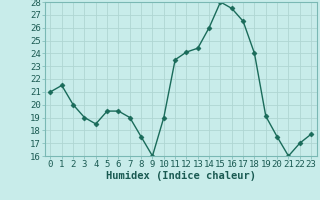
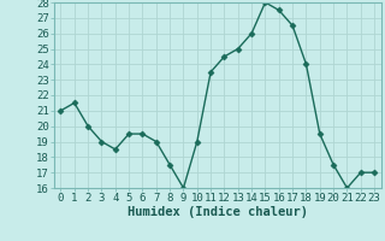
12: 24.1 -> 24.5
13: 24.4 -> 25.0
19: 19.1 -> 19.5
23: 17.7 -> 17.0
